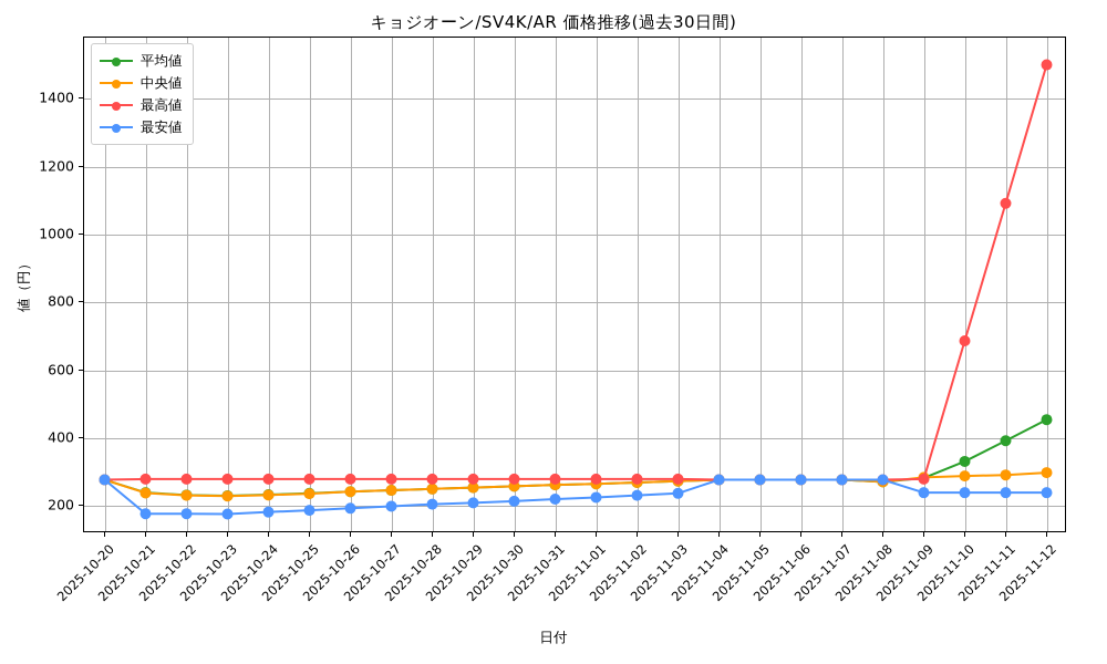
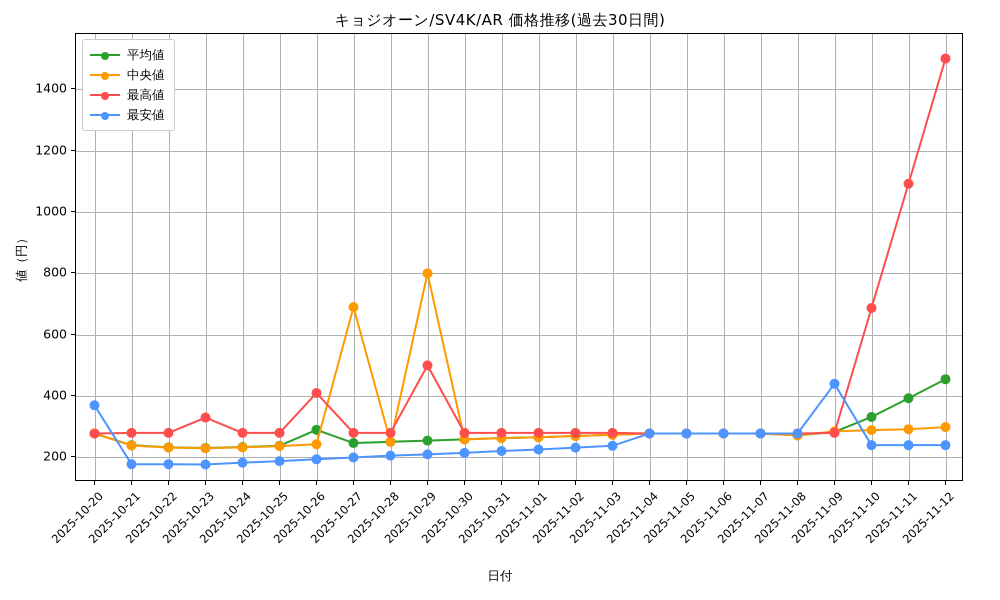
最安値/2025-10-20: 280 -> 370
最高値/2025-10-23: 280 -> 330
平均値/2025-10-26: 240 -> 290
最高値/2025-10-26: 280 -> 410
中央値/2025-10-27: 250 -> 690
中央値/2025-10-29: 260 -> 800
最高値/2025-10-29: 280 -> 500
最安値/2025-11-09: 240 -> 440
